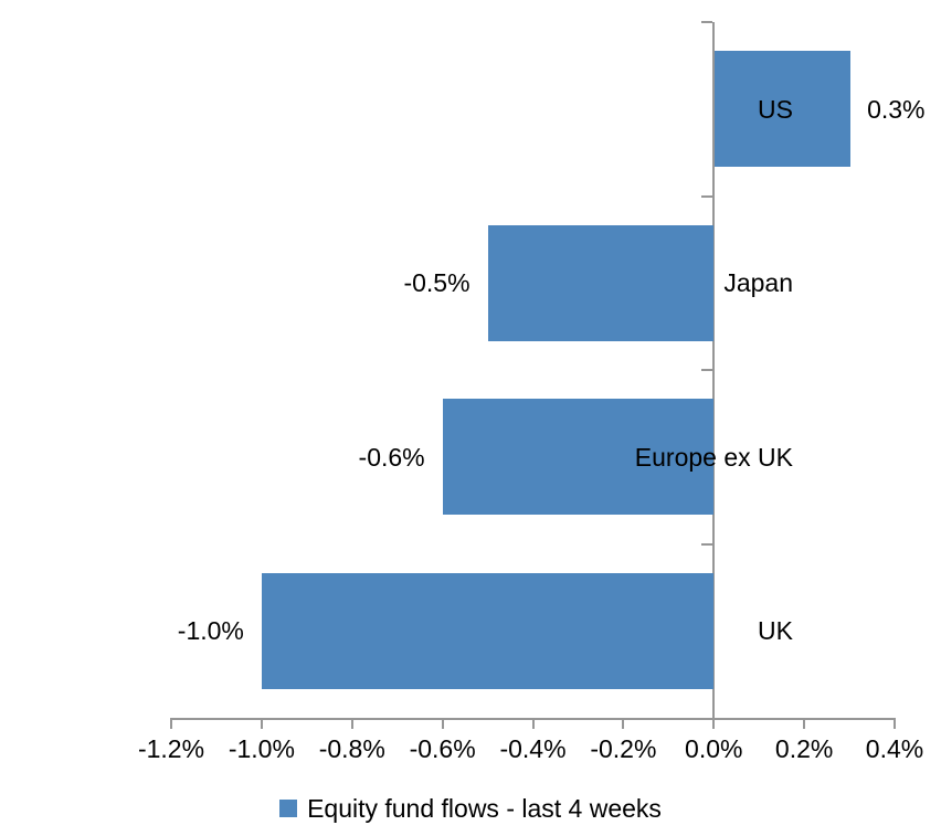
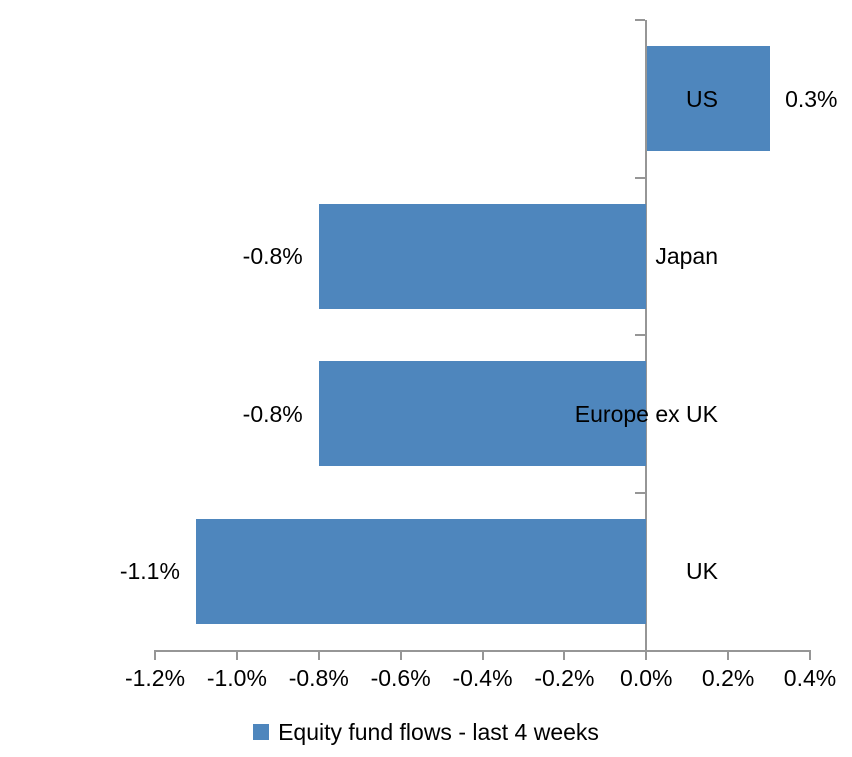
Japan: -0.5% -> -0.8%
Europe ex UK: -0.6% -> -0.8%
UK: -1.0% -> -1.1%
